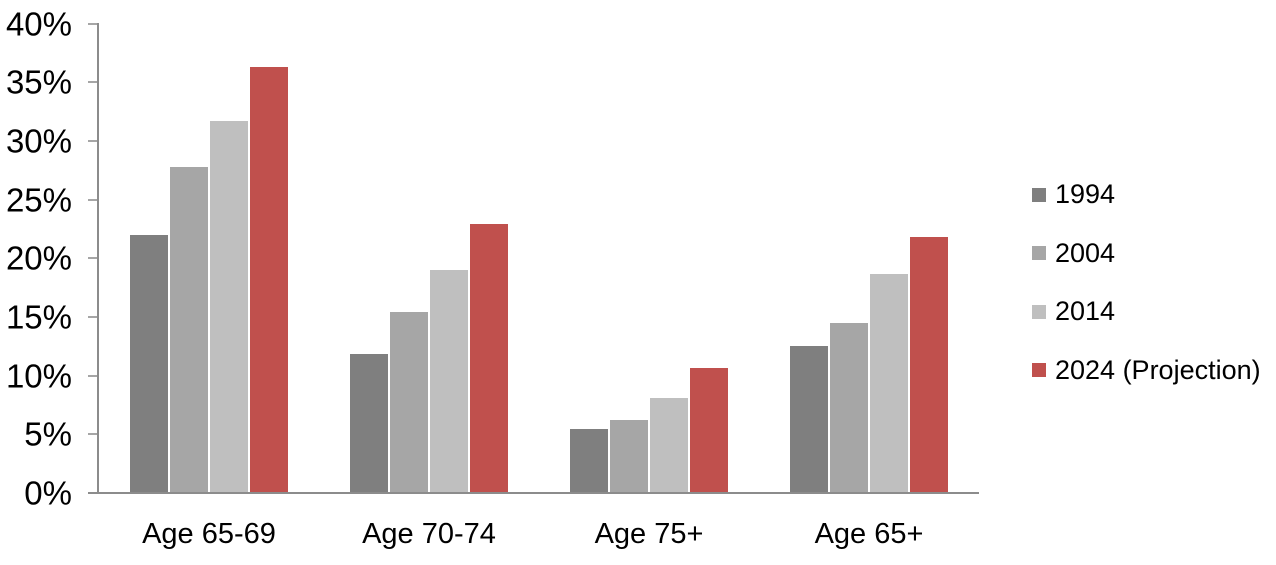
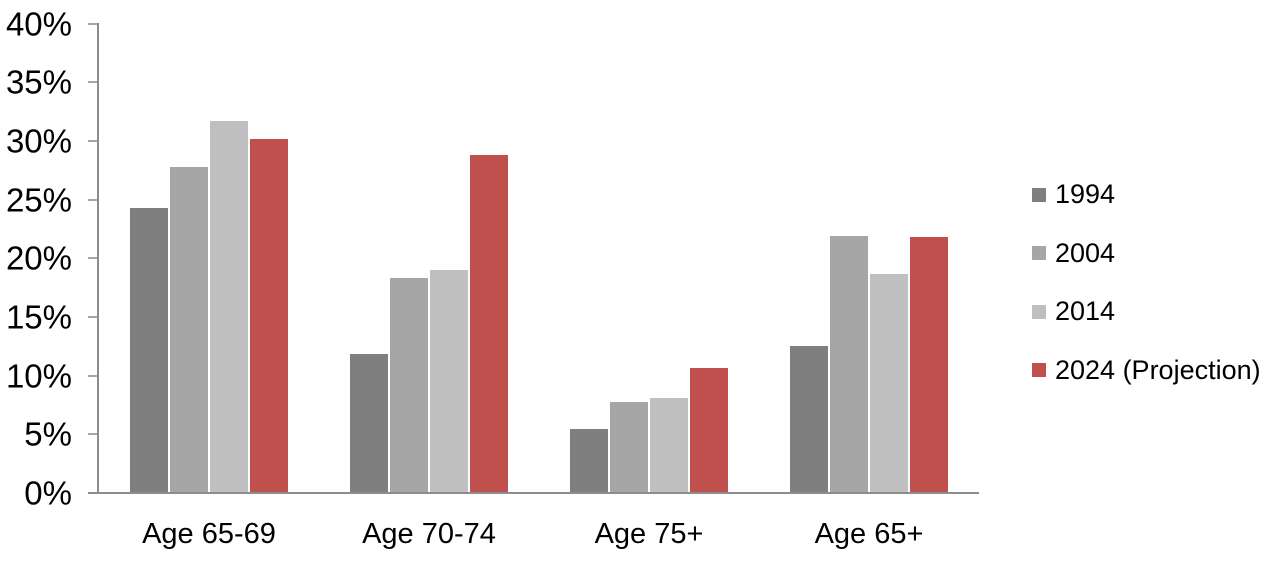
1994/Age 65-69: 21.9% -> 24.2%
2024 (Projection)/Age 65-69: 36.2% -> 30.1%
2004/Age 70-74: 15.3% -> 18.2%
2024 (Projection)/Age 70-74: 22.8% -> 28.7%
2004/Age 75+: 6.1% -> 7.7%
2004/Age 65+: 14.4% -> 21.8%
